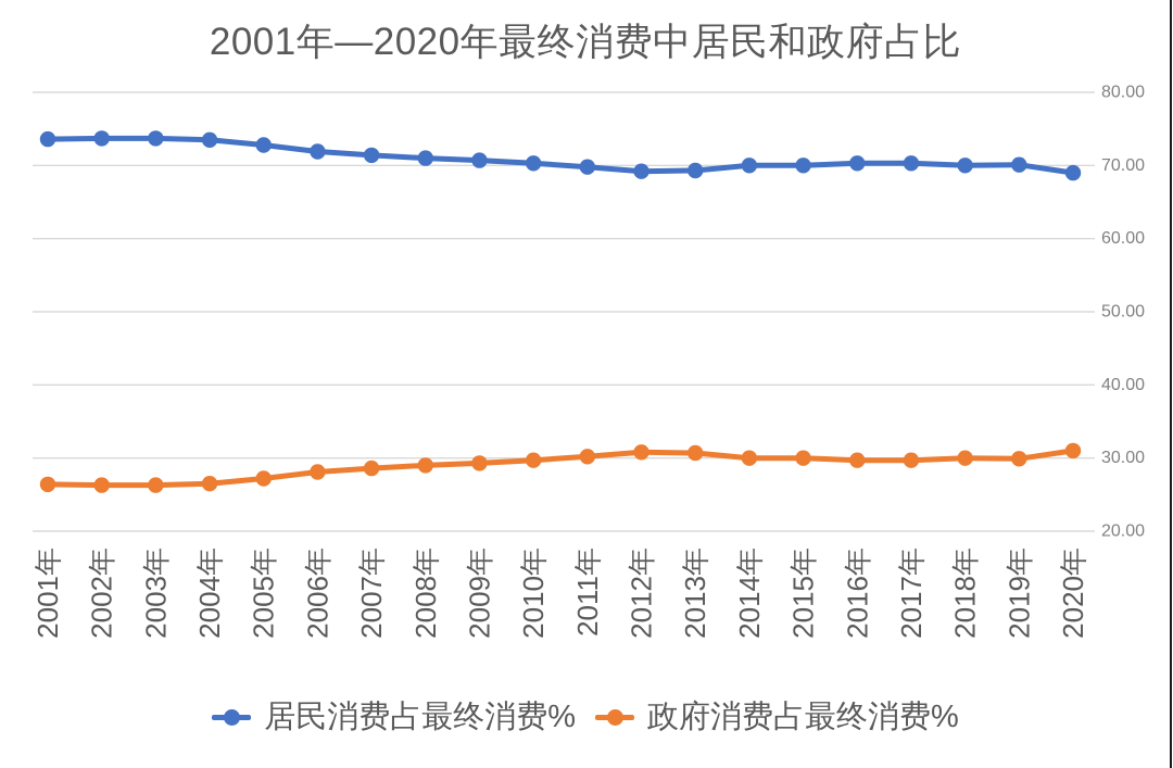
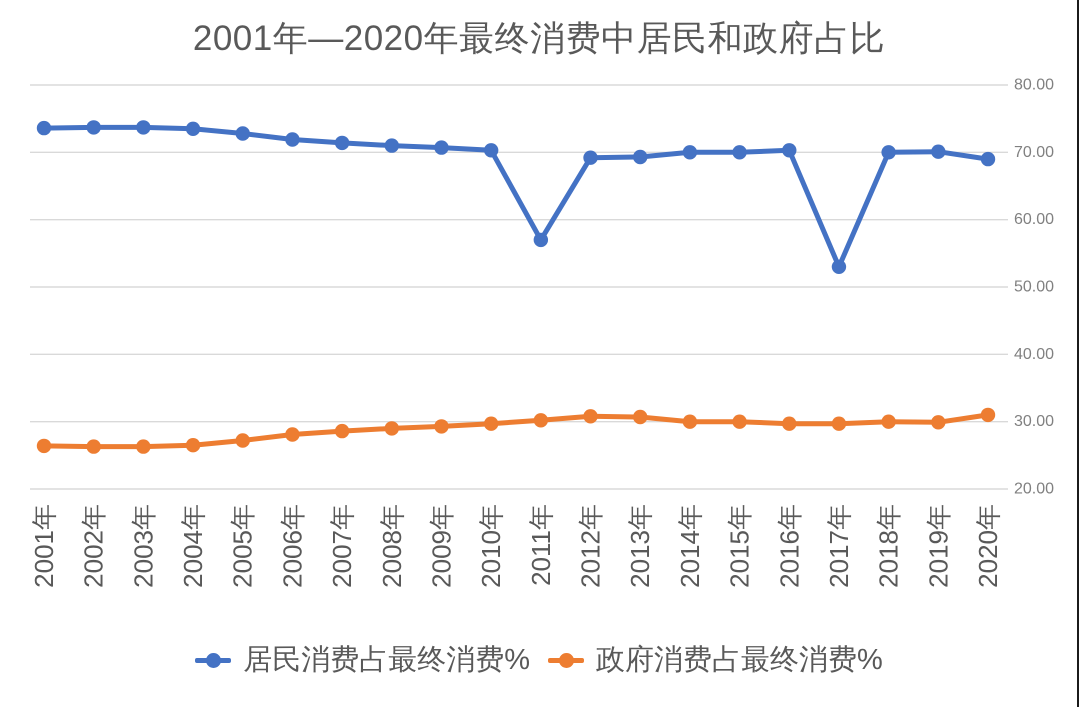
居民消费占最终消费%/2011年: 70 -> 57
居民消费占最终消费%/2017年: 70 -> 53
